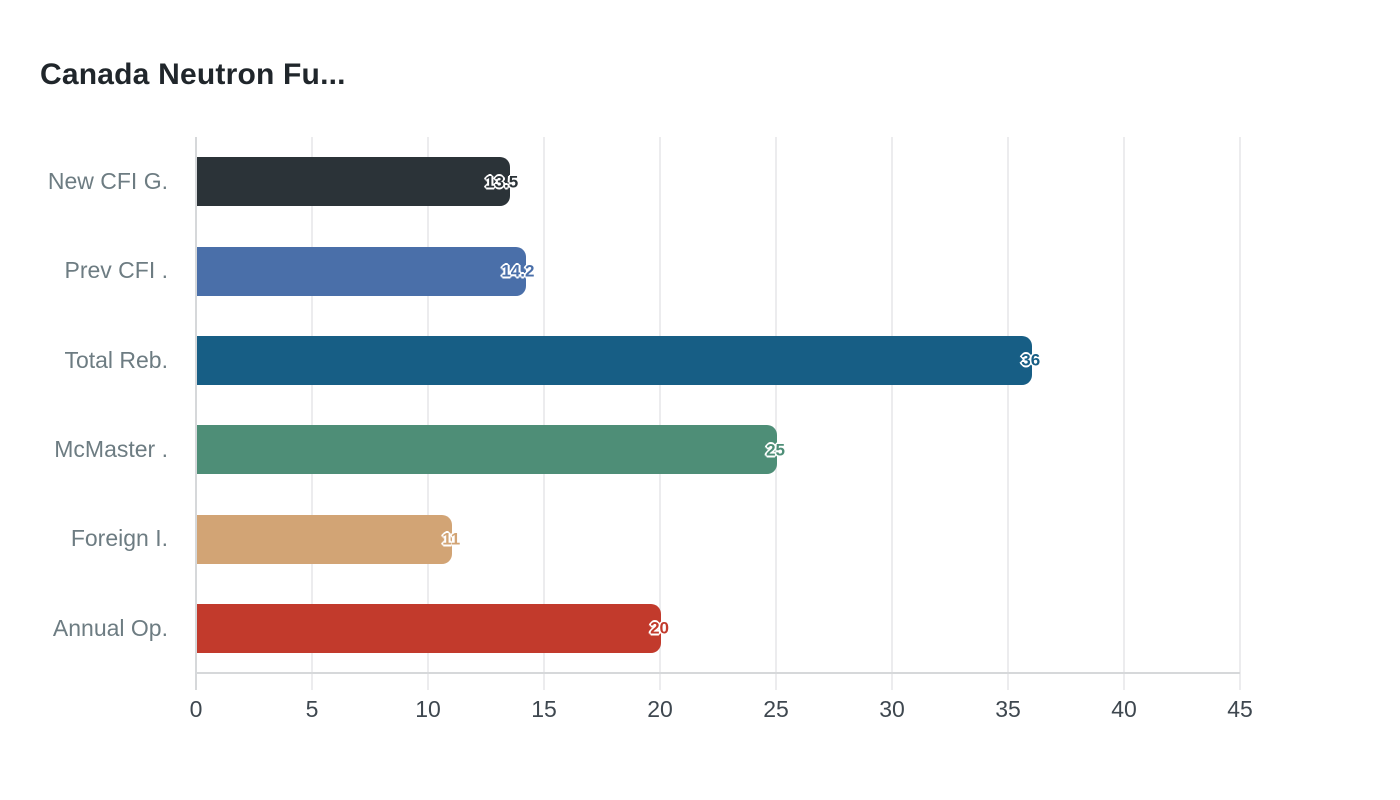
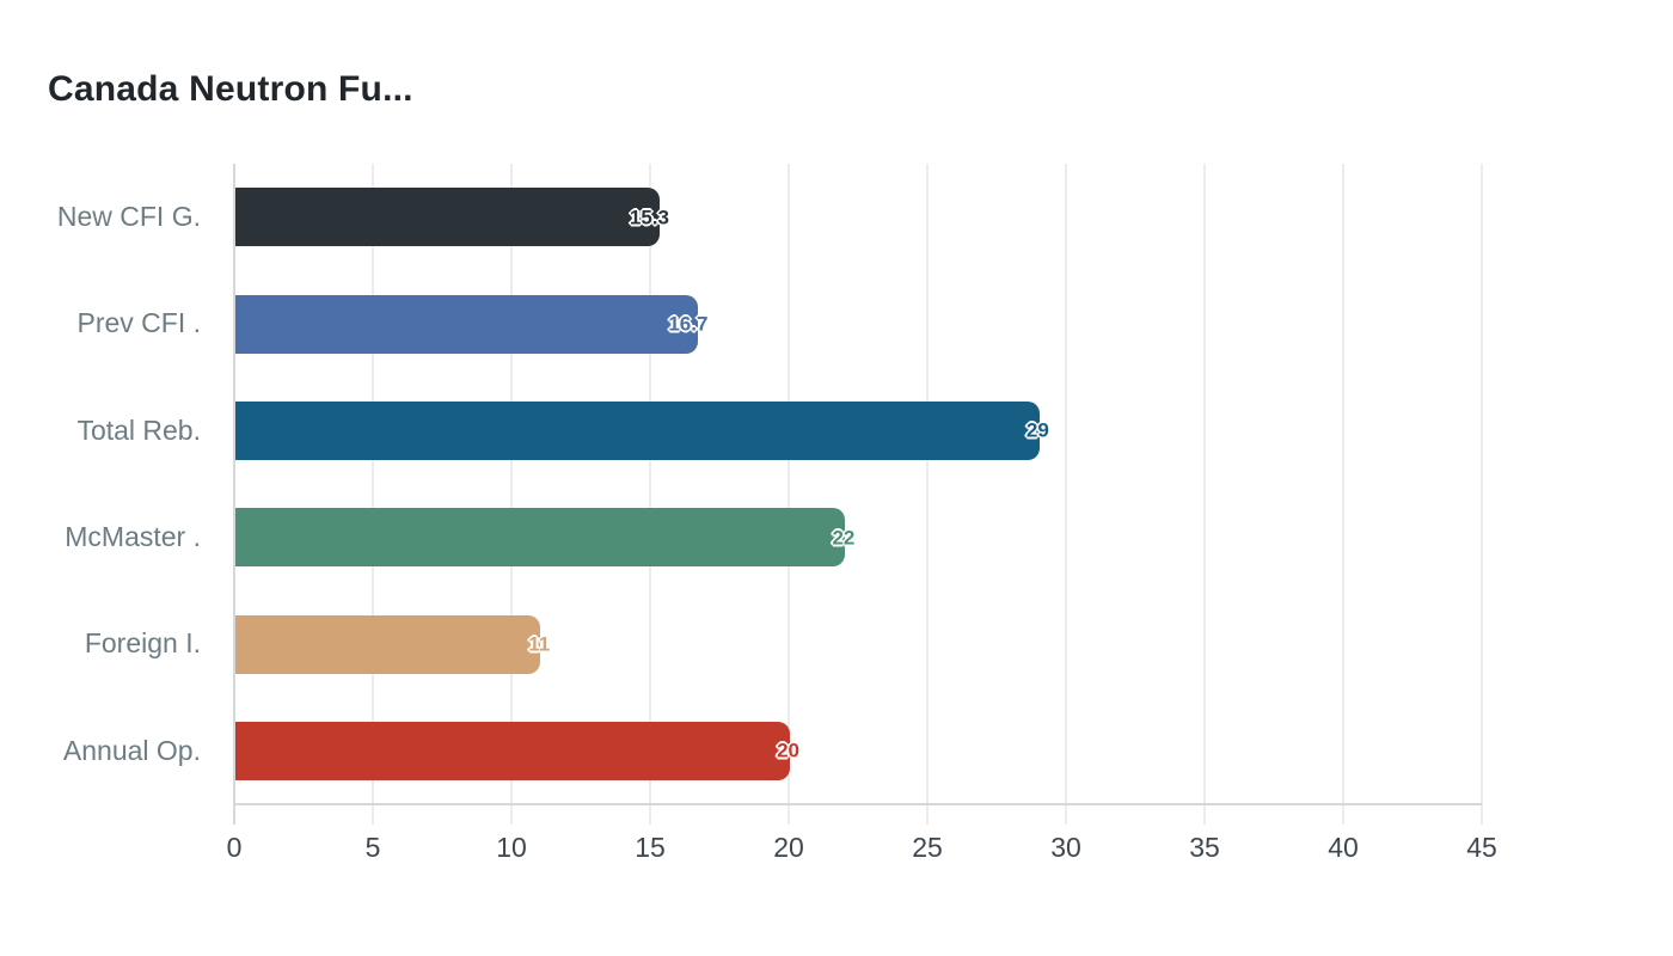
New CFI G.: 13.5 -> 15.3
Prev CFI .: 14.2 -> 16.7
Total Reb.: 36 -> 29
McMaster .: 25 -> 22
